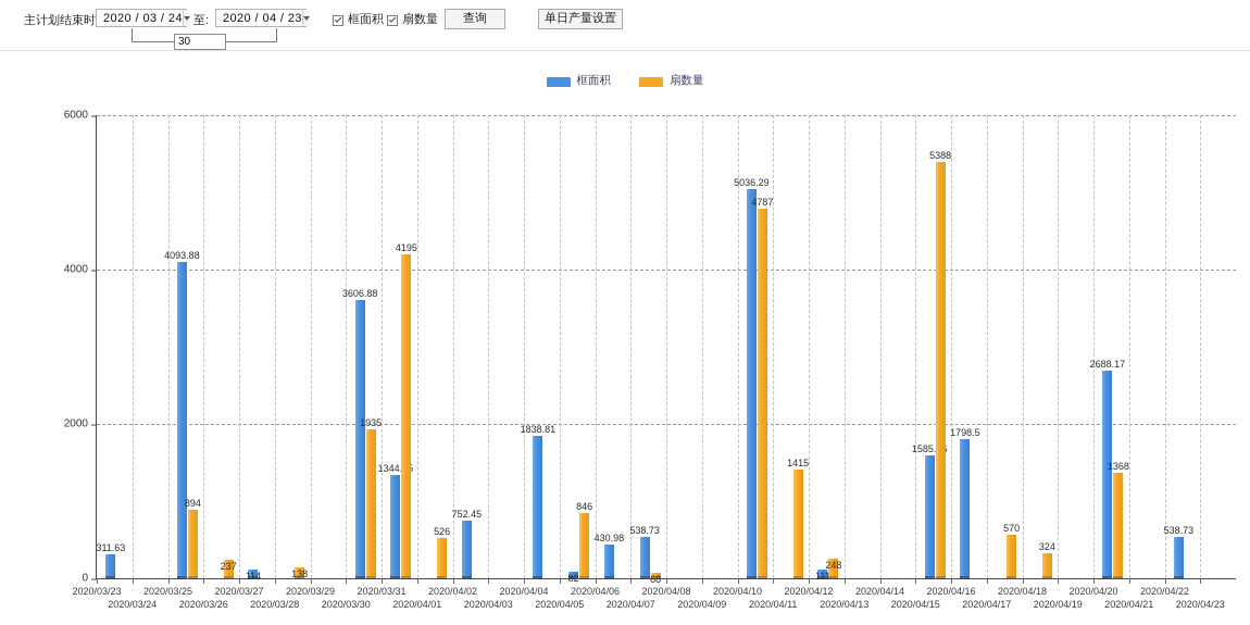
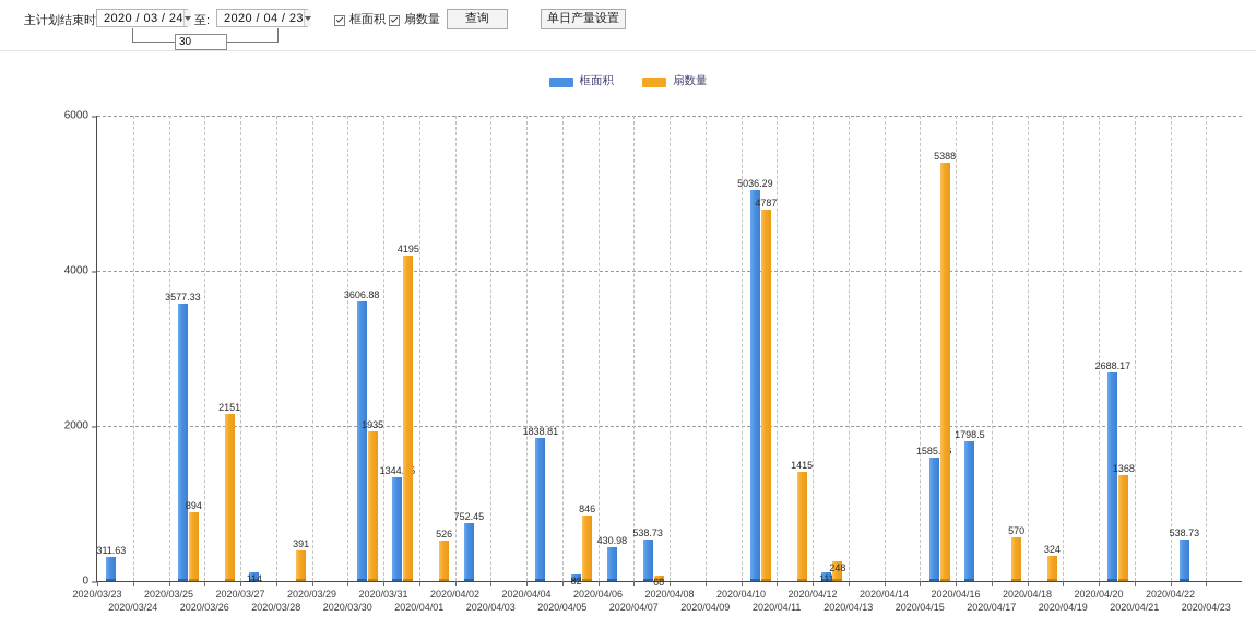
框面积/2020/03/25: 4093.88 -> 3577.33
扇数量/2020/03/26: 237 -> 2151
扇数量/2020/03/28: 138 -> 391
